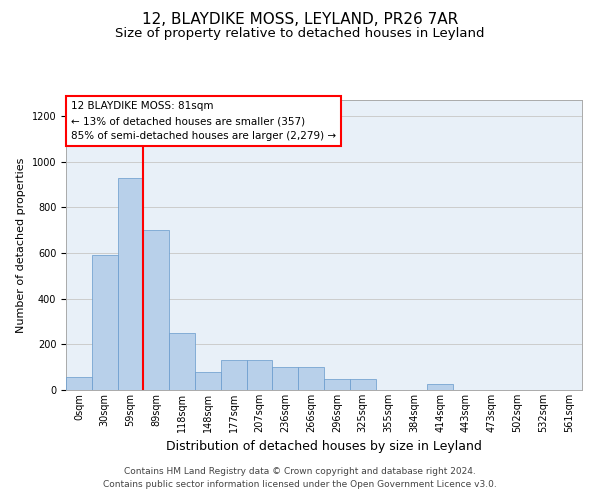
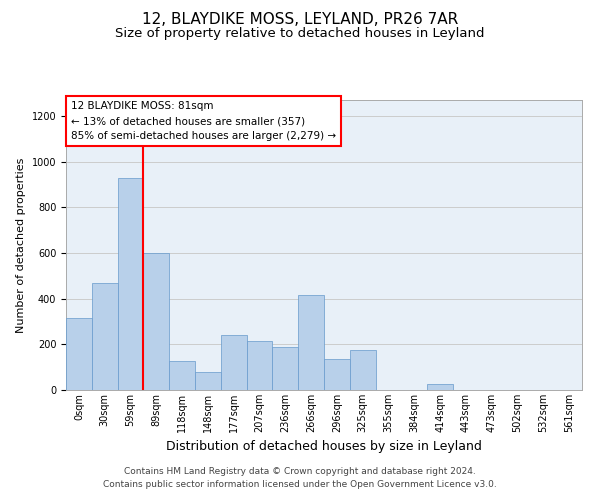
0sqm: 55 -> 315
30sqm: 590 -> 470
89sqm: 700 -> 600
118sqm: 250 -> 125
177sqm: 130 -> 240
207sqm: 130 -> 215
236sqm: 100 -> 190
266sqm: 100 -> 415
296sqm: 50 -> 135
325sqm: 50 -> 175
